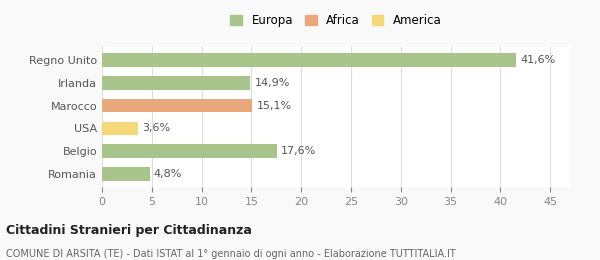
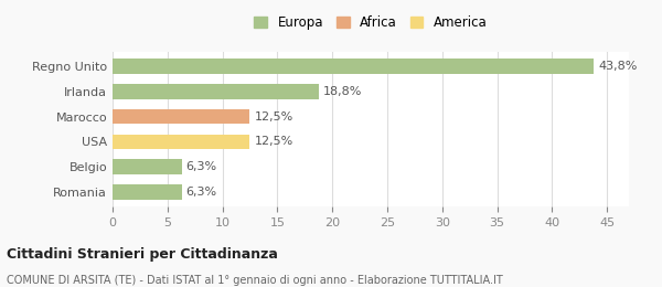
Regno Unito: 41,6% -> 43,8%
Irlanda: 14,9% -> 18,8%
Marocco: 15,1% -> 12,5%
USA: 3,6% -> 12,5%
Belgio: 17,6% -> 6,3%
Romania: 4,8% -> 6,3%
